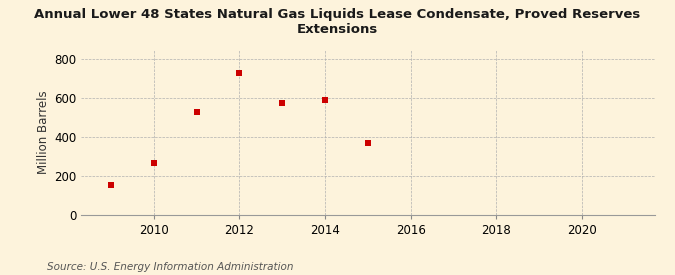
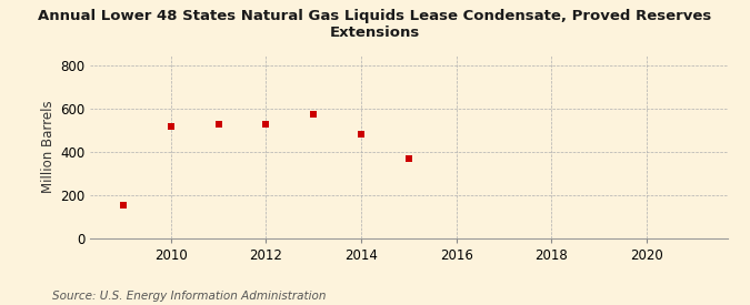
2010: 260 -> 520
2012: 730 -> 530
2014: 590 -> 480
